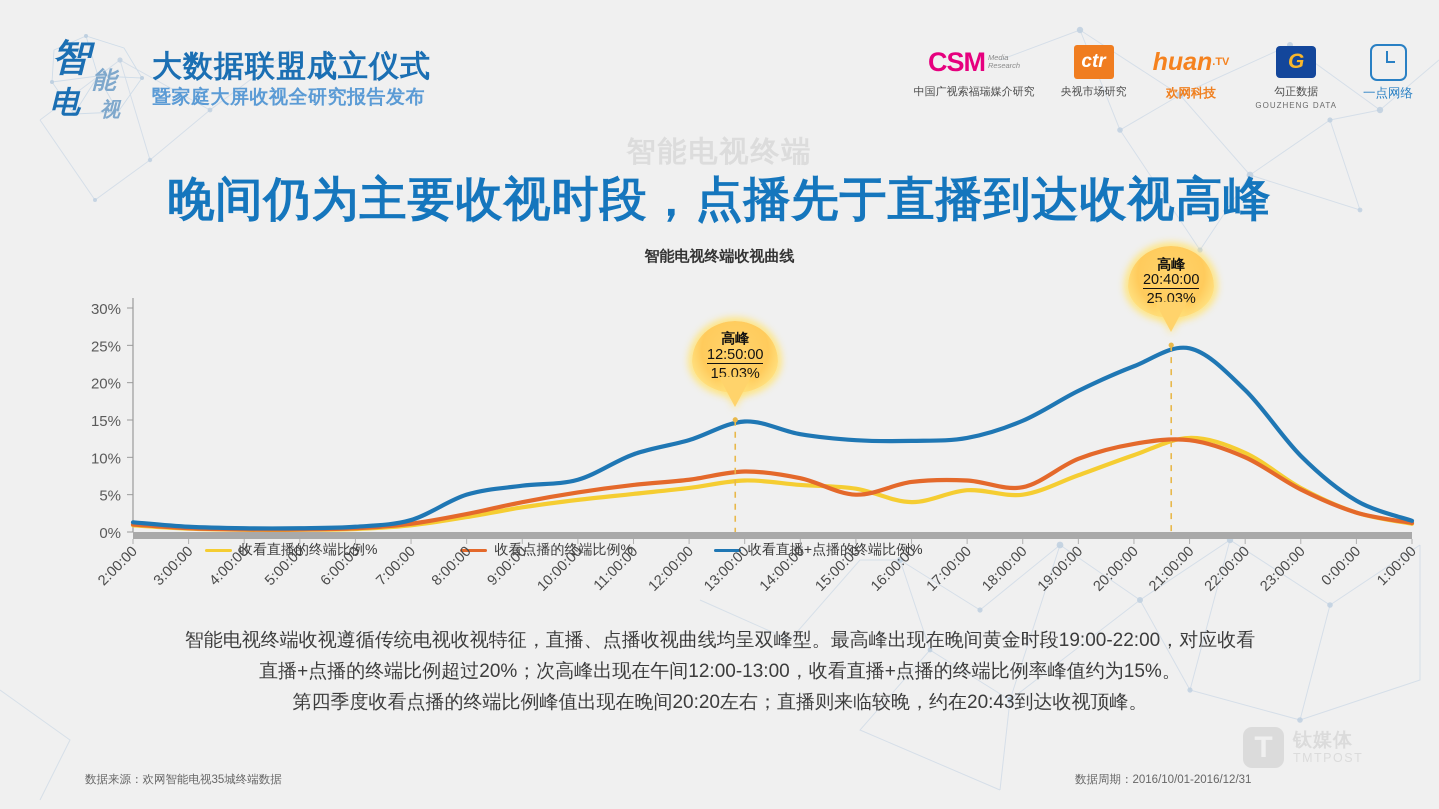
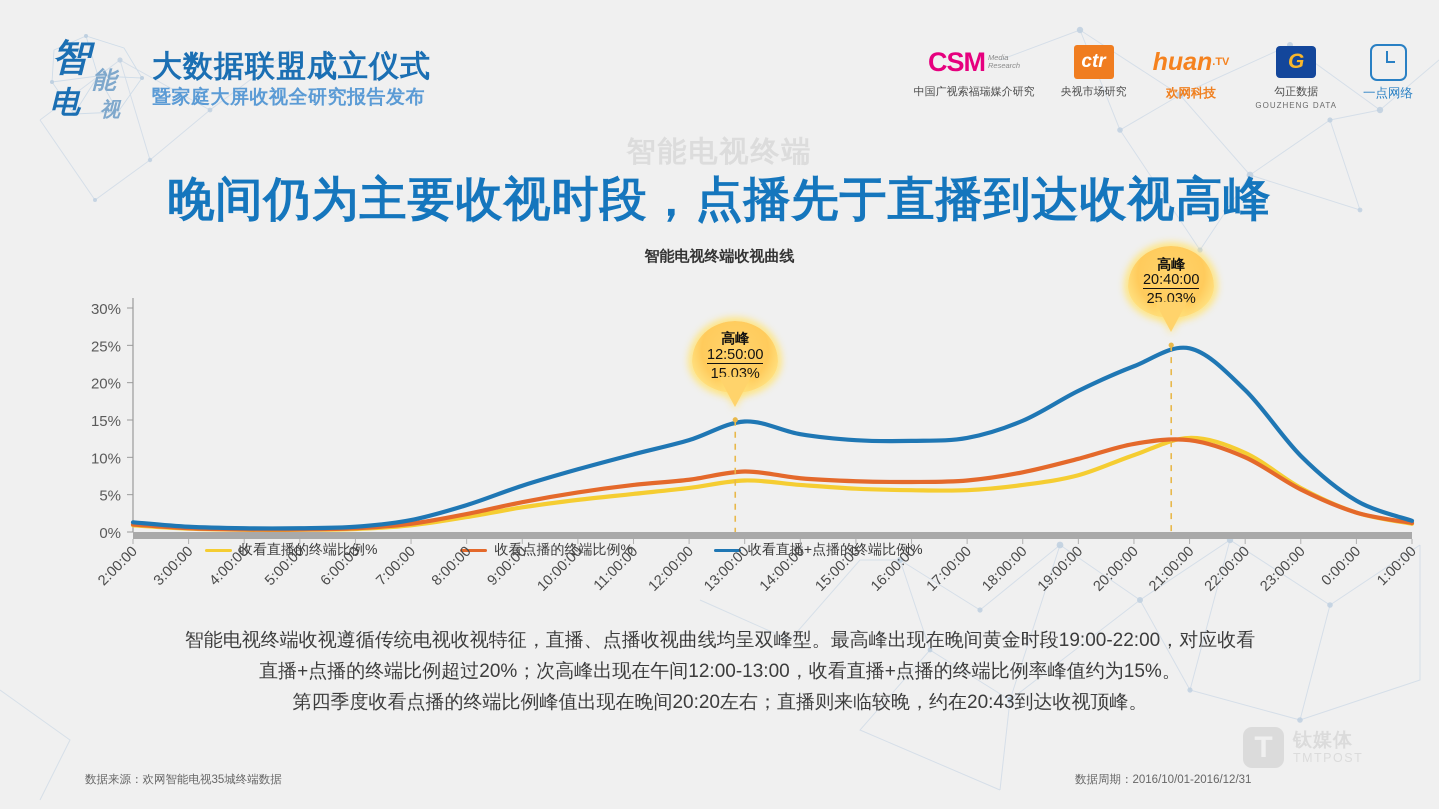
收看直播+点播的终端比例%/8:00:00: 5% -> 4%
收看直播+点播的终端比例%/10:00:00: 7% -> 8%
收看点播的终端比例%/15:00:00: 5% -> 7%
收看直播的终端比例%/16:00:00: 4% -> 6%
收看直播的终端比例%/18:00:00: 5% -> 6%
收看点播的终端比例%/18:00:00: 6% -> 8%
